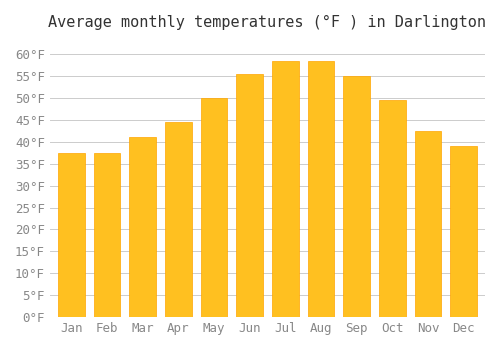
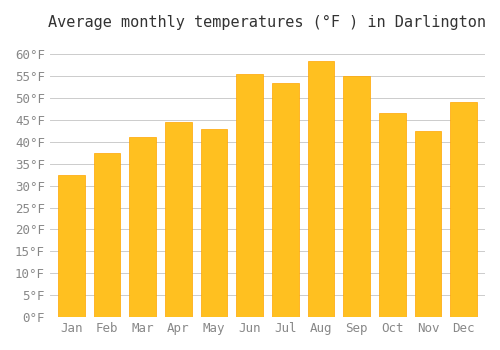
Jan: 37.5°F -> 32.5°F
May: 50.0°F -> 43.0°F
Jul: 58.5°F -> 53.5°F
Oct: 49.5°F -> 46.5°F
Dec: 39.0°F -> 49.0°F
